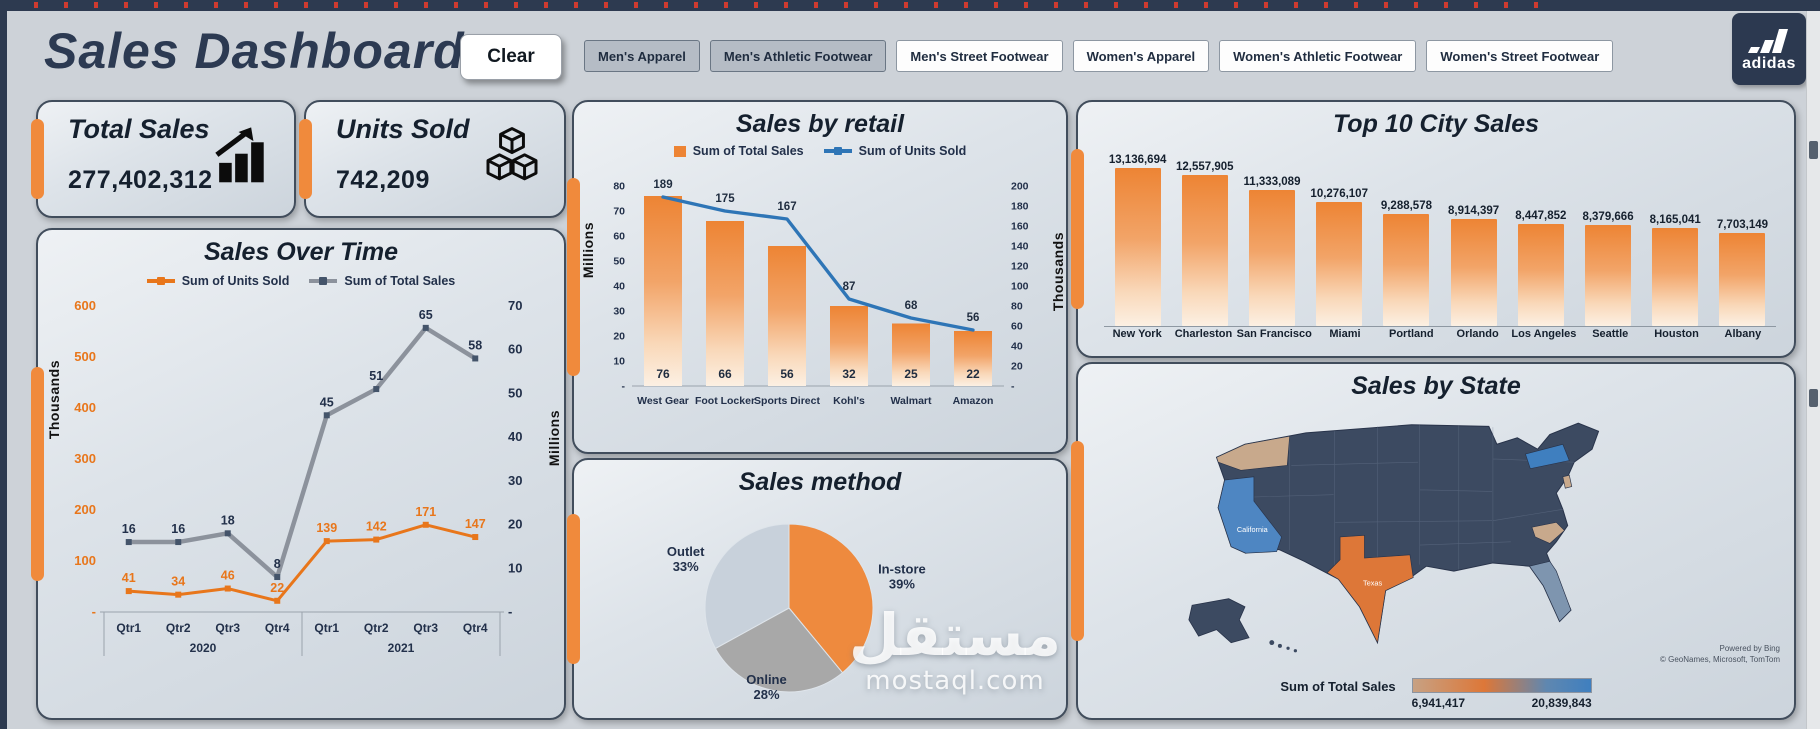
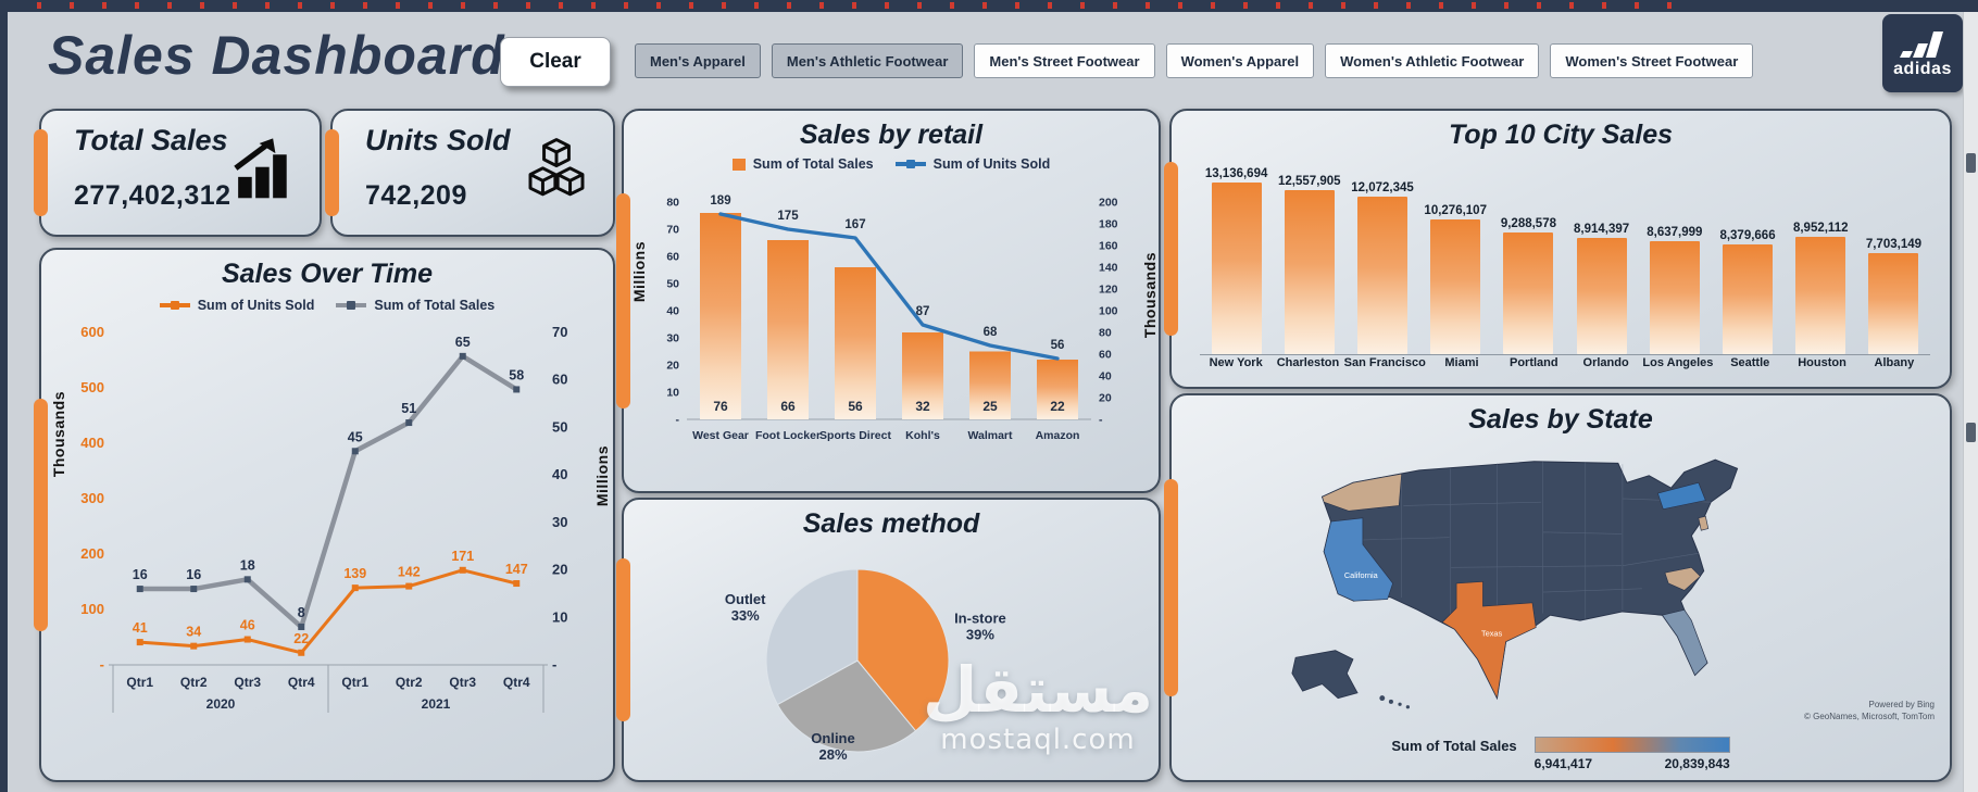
Top 10 City Sales/San Francisco: 11,333,089 -> 12,072,345
Top 10 City Sales/Los Angeles: 8,447,852 -> 8,637,999
Top 10 City Sales/Houston: 8,165,041 -> 8,952,112
